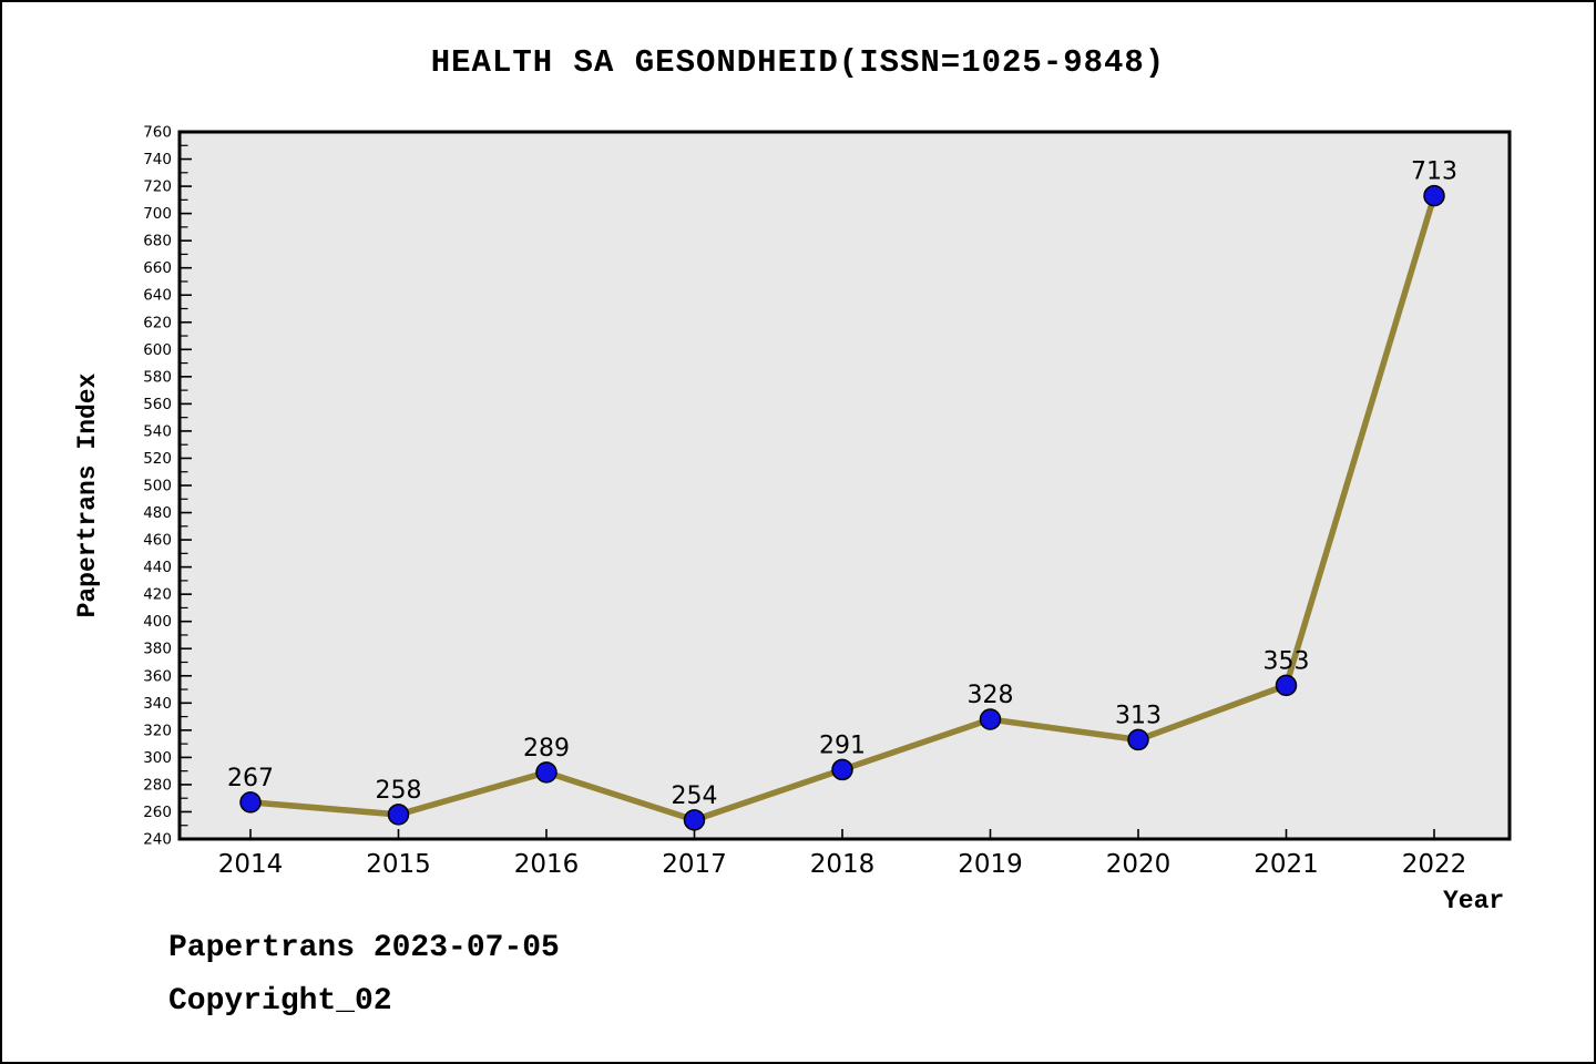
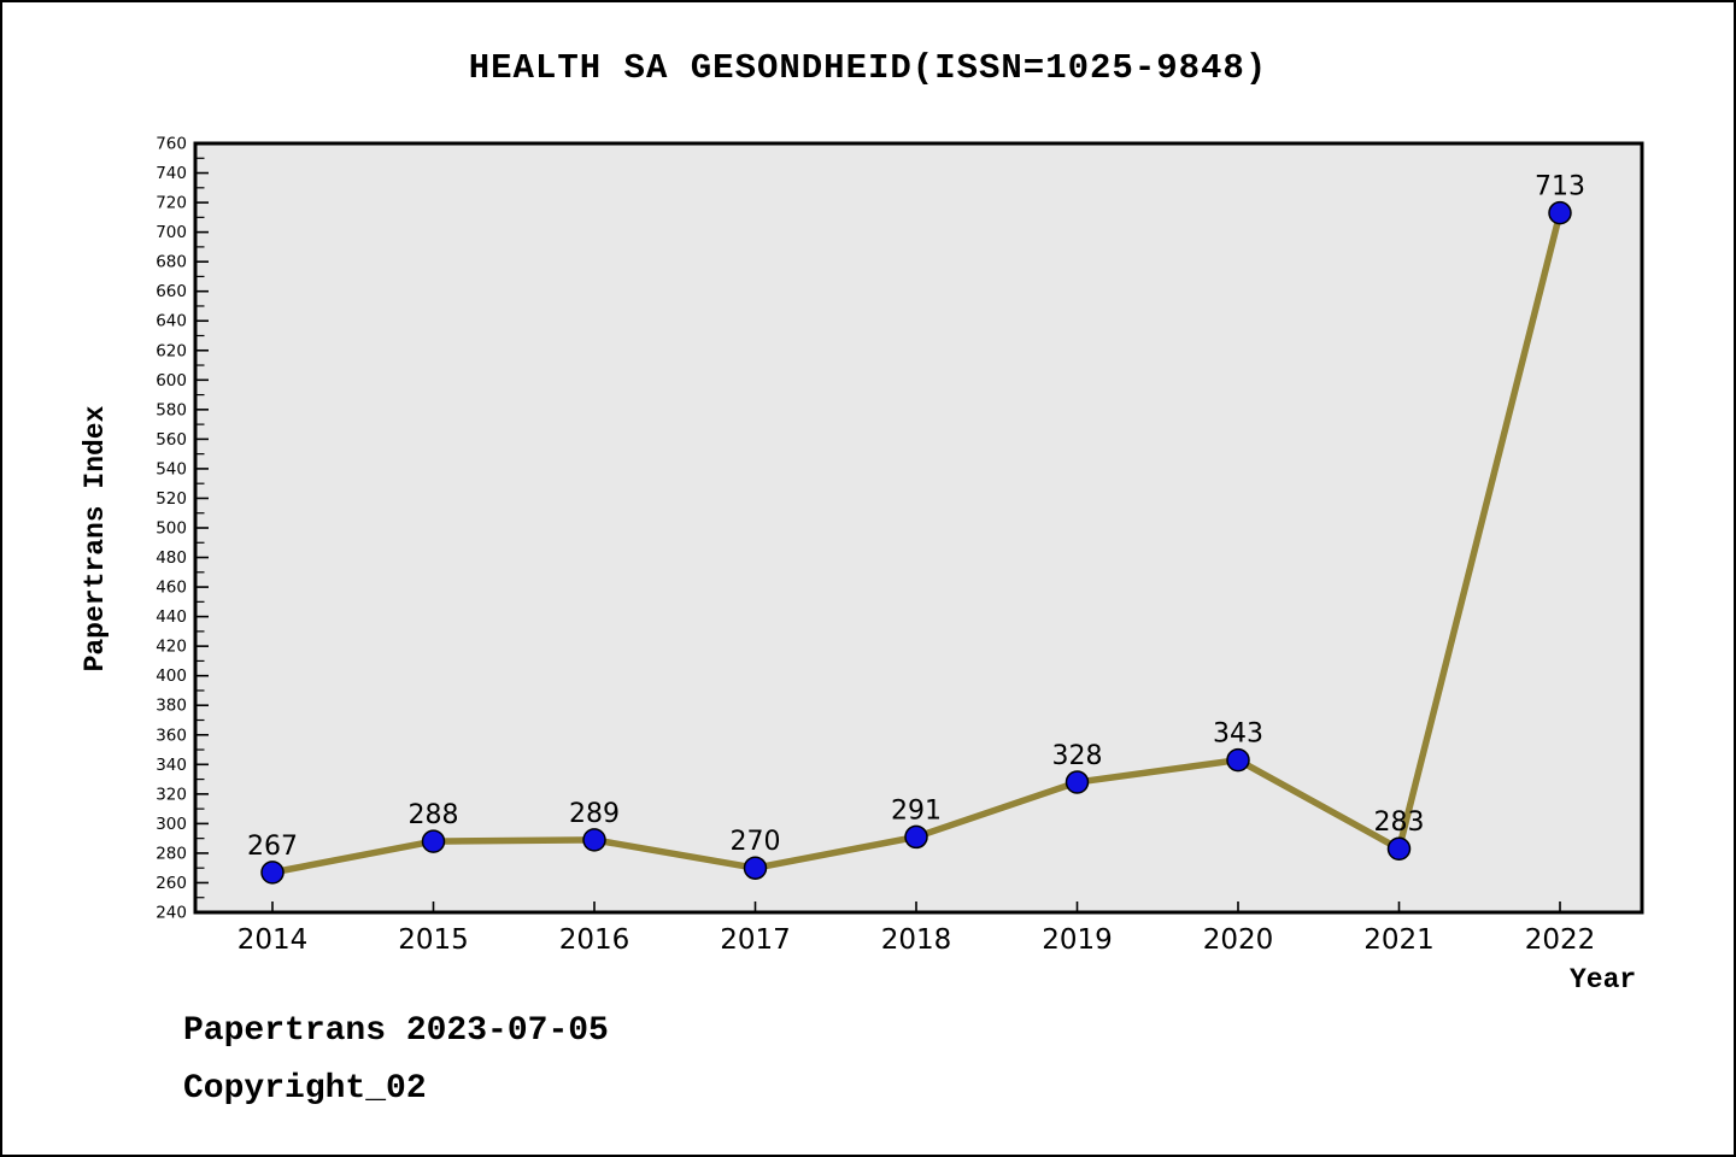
2015: 258 -> 288
2017: 254 -> 270
2020: 313 -> 343
2021: 353 -> 283
